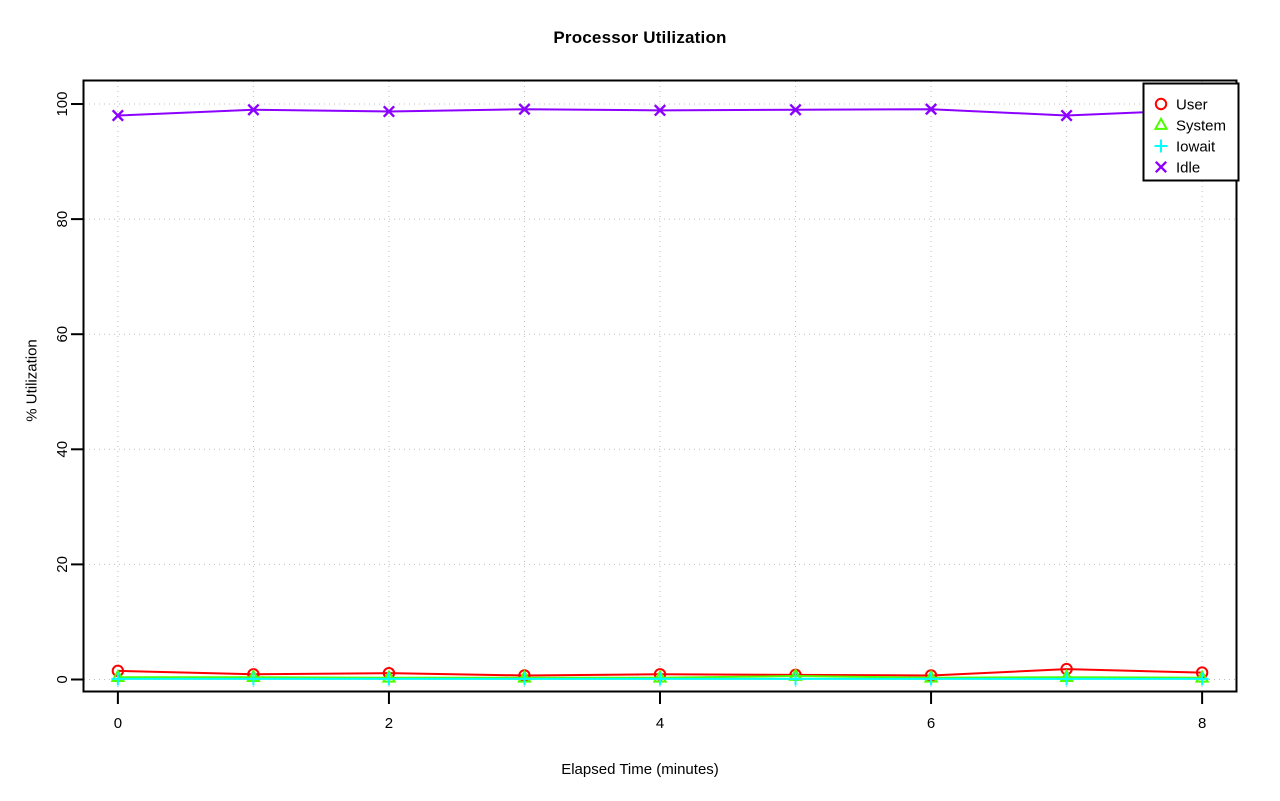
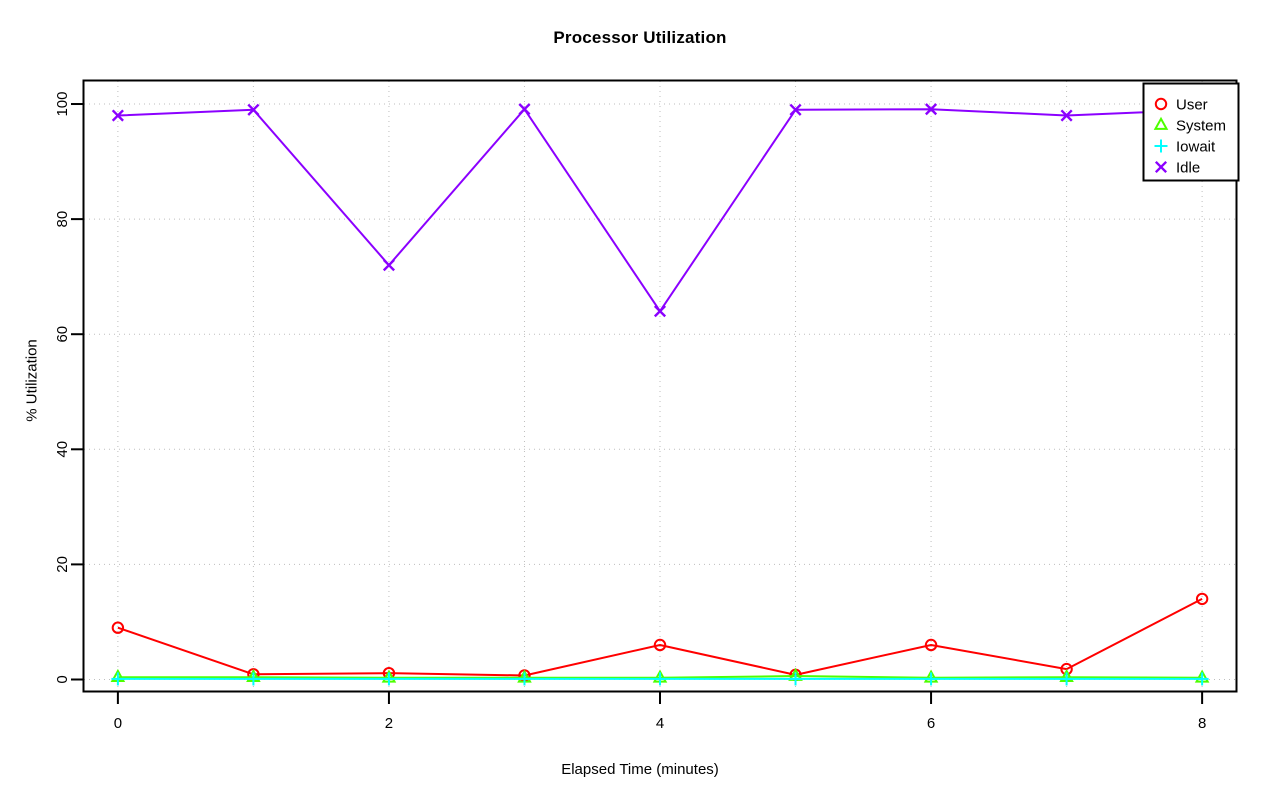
User/0: 2 -> 9
Idle/2: 99 -> 72
User/4: 1 -> 6
Idle/4: 99 -> 64
User/6: 1 -> 6
User/8: 1 -> 14
